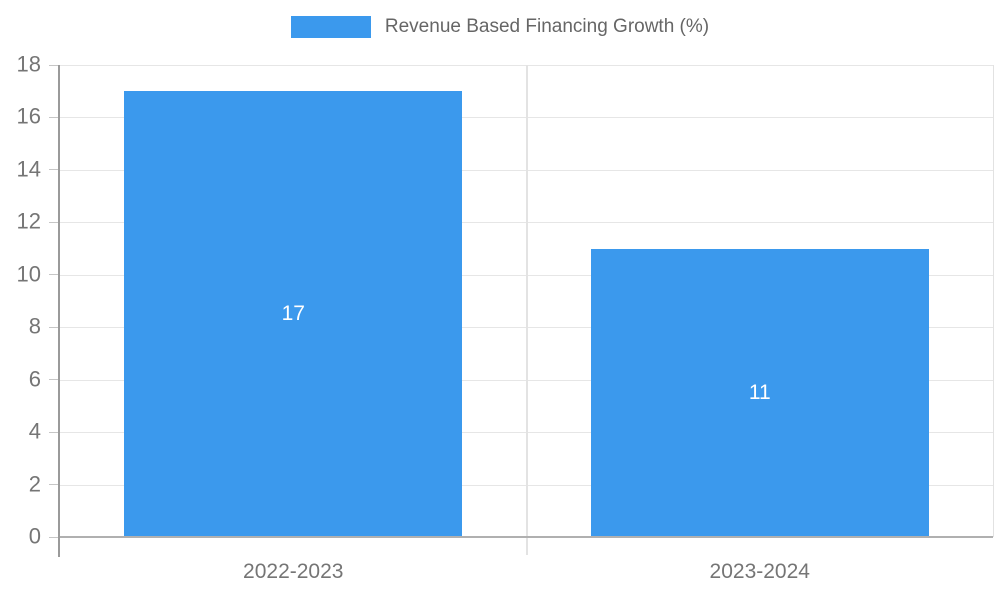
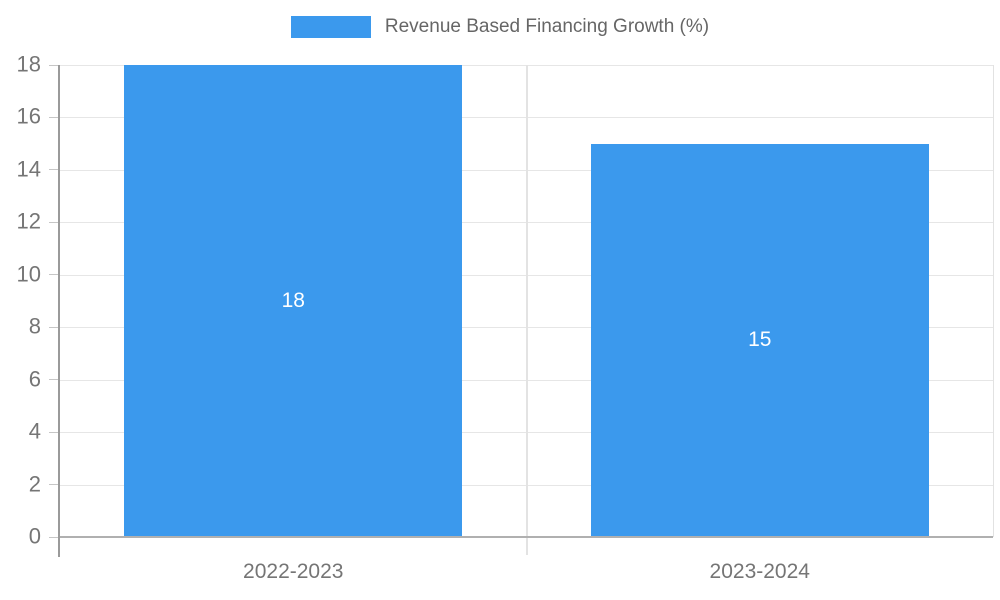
2022-2023: 17 -> 18
2023-2024: 11 -> 15
